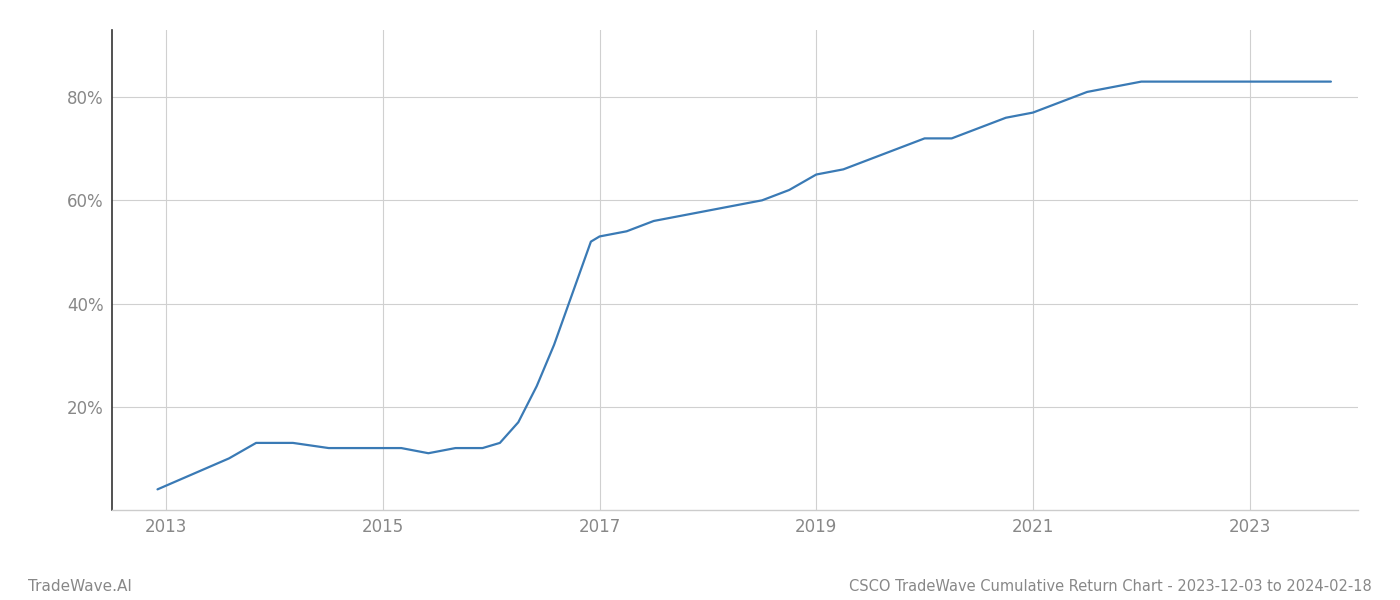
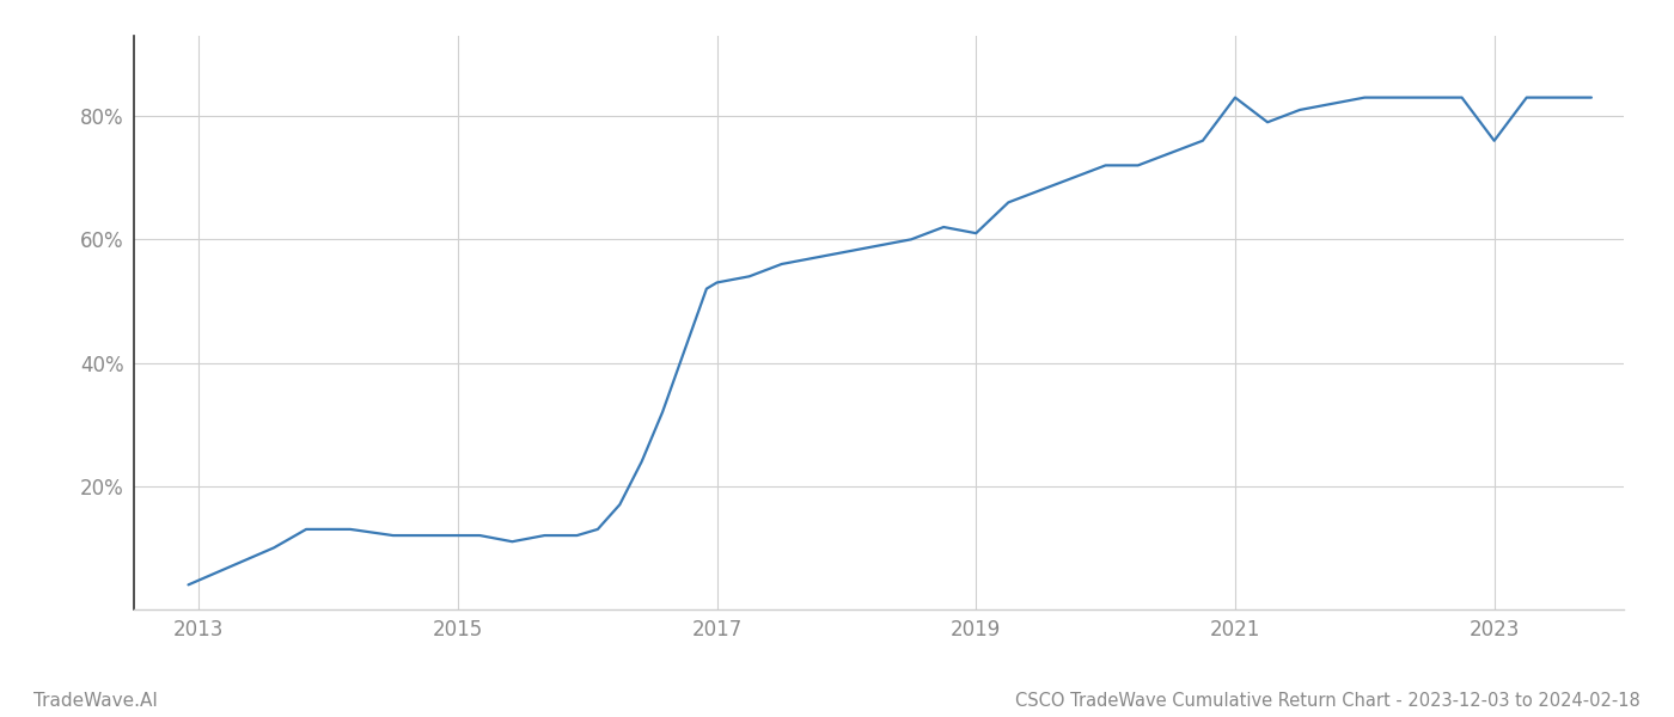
2019: 65% -> 61%
2021: 77% -> 83%
2023: 83% -> 76%
